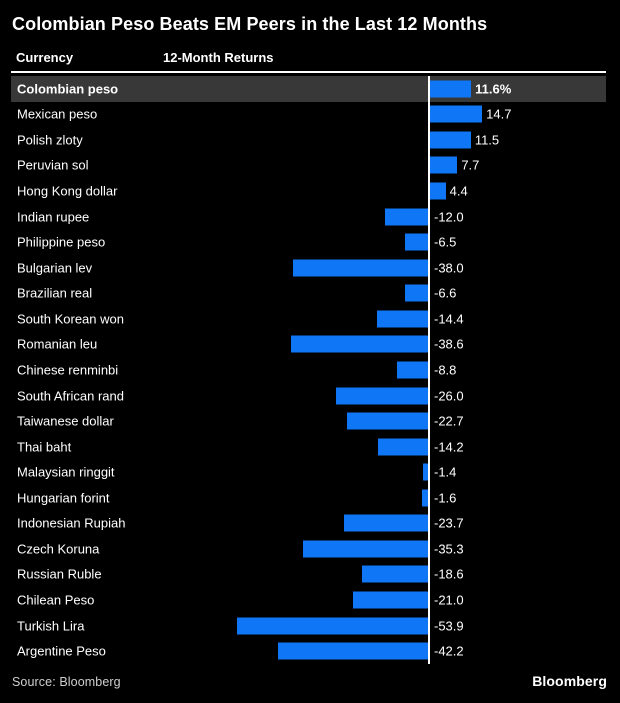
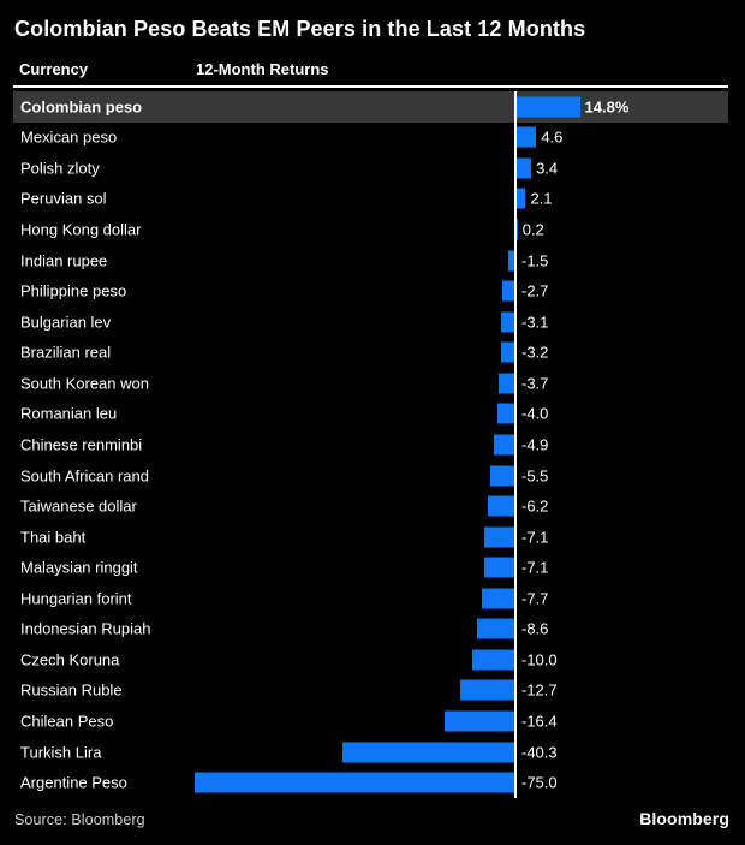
Colombian peso: 11.6% -> 14.8%
Mexican peso: 14.7 -> 4.6
Polish zloty: 11.5 -> 3.4
Peruvian sol: 7.7 -> 2.1
Hong Kong dollar: 4.4 -> 0.2
Indian rupee: -12.0 -> -1.5
Philippine peso: -6.5 -> -2.7
Bulgarian lev: -38.0 -> -3.1
Brazilian real: -6.6 -> -3.2
South Korean won: -14.4 -> -3.7
Romanian leu: -38.6 -> -4.0
Chinese renminbi: -8.8 -> -4.9
South African rand: -26.0 -> -5.5
Taiwanese dollar: -22.7 -> -6.2
Thai baht: -14.2 -> -7.1
Malaysian ringgit: -1.4 -> -7.1
Hungarian forint: -1.6 -> -7.7
Indonesian Rupiah: -23.7 -> -8.6
Czech Koruna: -35.3 -> -10.0
Russian Ruble: -18.6 -> -12.7
Chilean Peso: -21.0 -> -16.4
Turkish Lira: -53.9 -> -40.3
Argentine Peso: -42.2 -> -75.0
